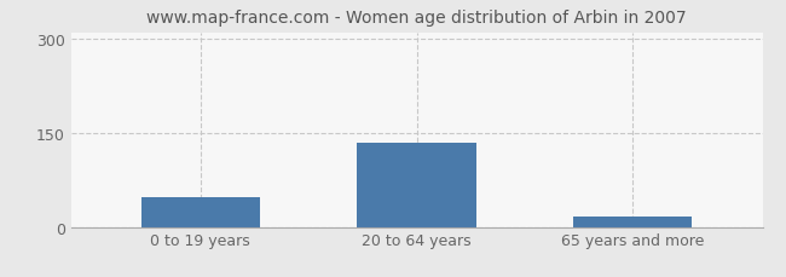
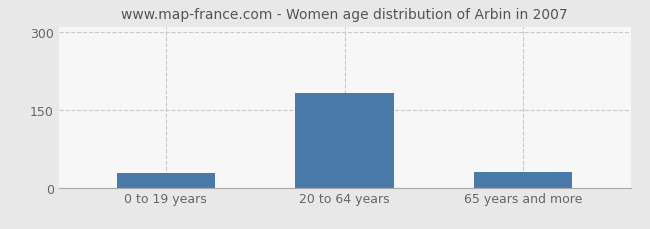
0 to 19 years: 48 -> 28
20 to 64 years: 134 -> 182
65 years and more: 16 -> 30
